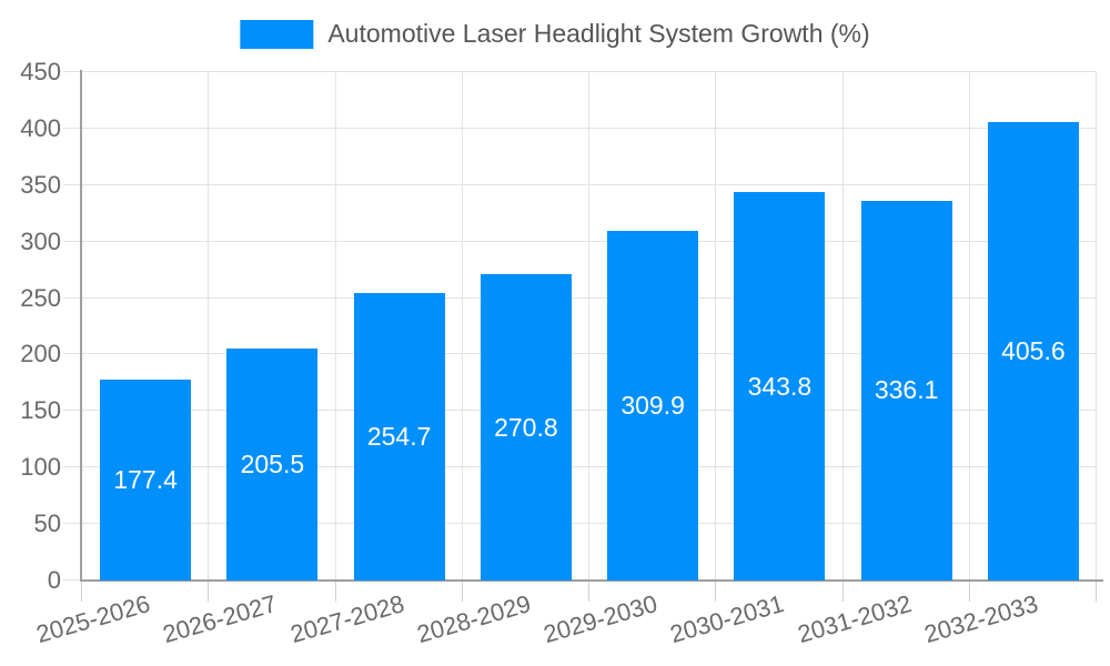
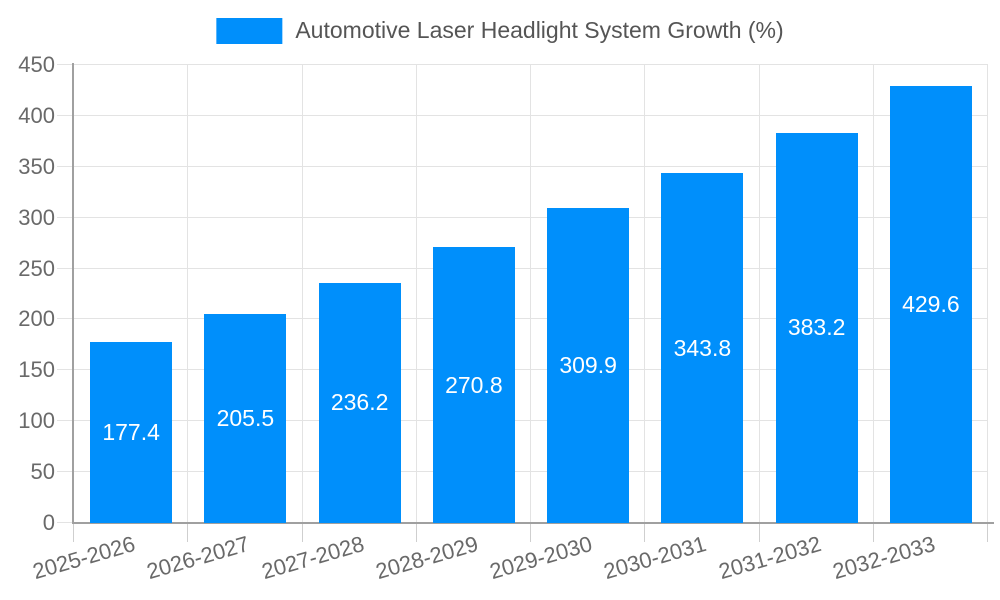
2027-2028: 254.7 -> 236.2
2031-2032: 336.1 -> 383.2
2032-2033: 405.6 -> 429.6
